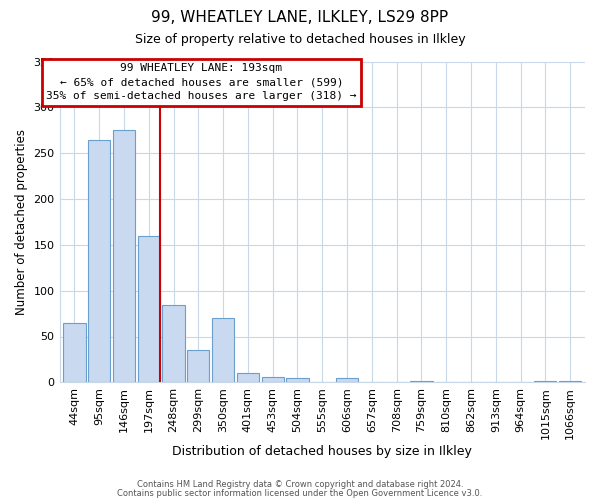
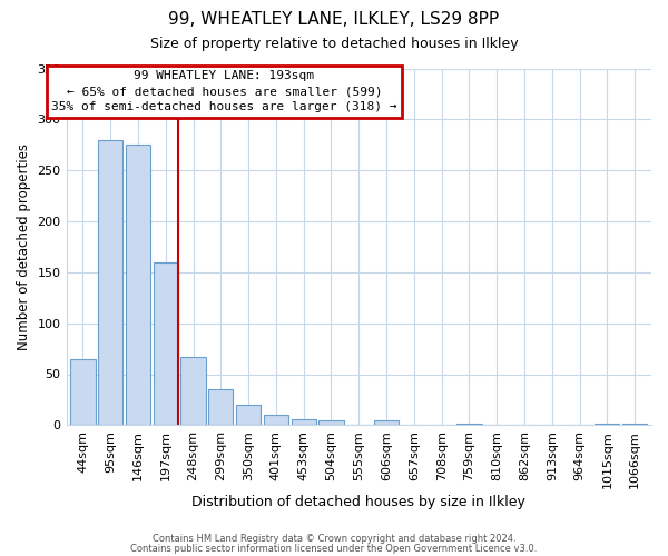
95sqm: 264 -> 280
248sqm: 84 -> 67
350sqm: 70 -> 20
